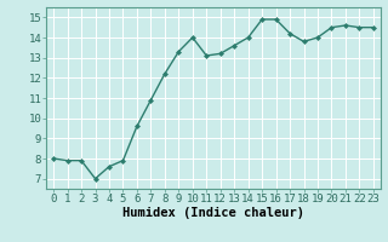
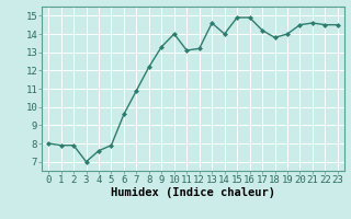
13: 13.6 -> 14.6
